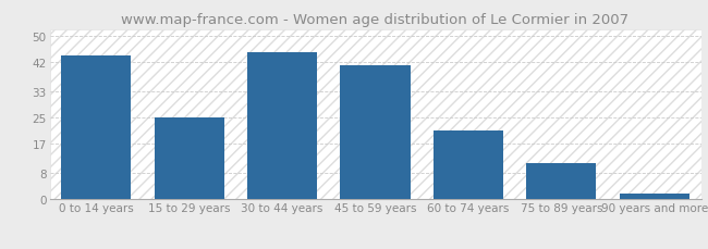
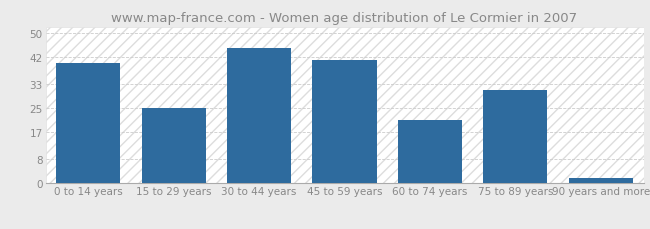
0 to 14 years: 44.0 -> 40.0
75 to 89 years: 11.0 -> 31.0
